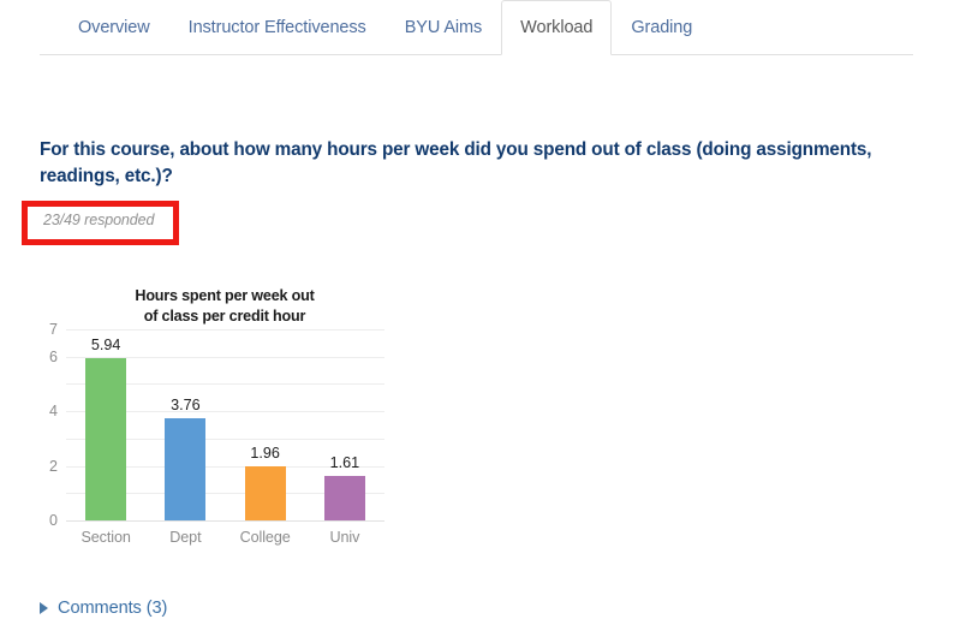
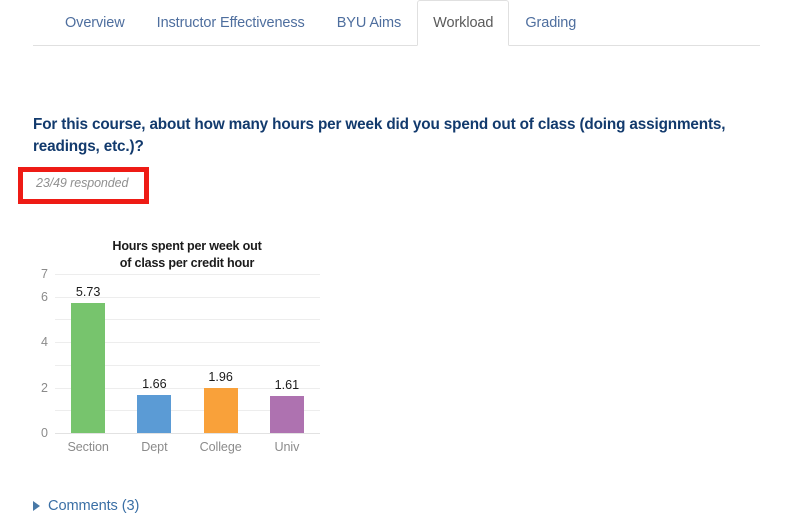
Section: 5.94 -> 5.73
Dept: 3.76 -> 1.66
